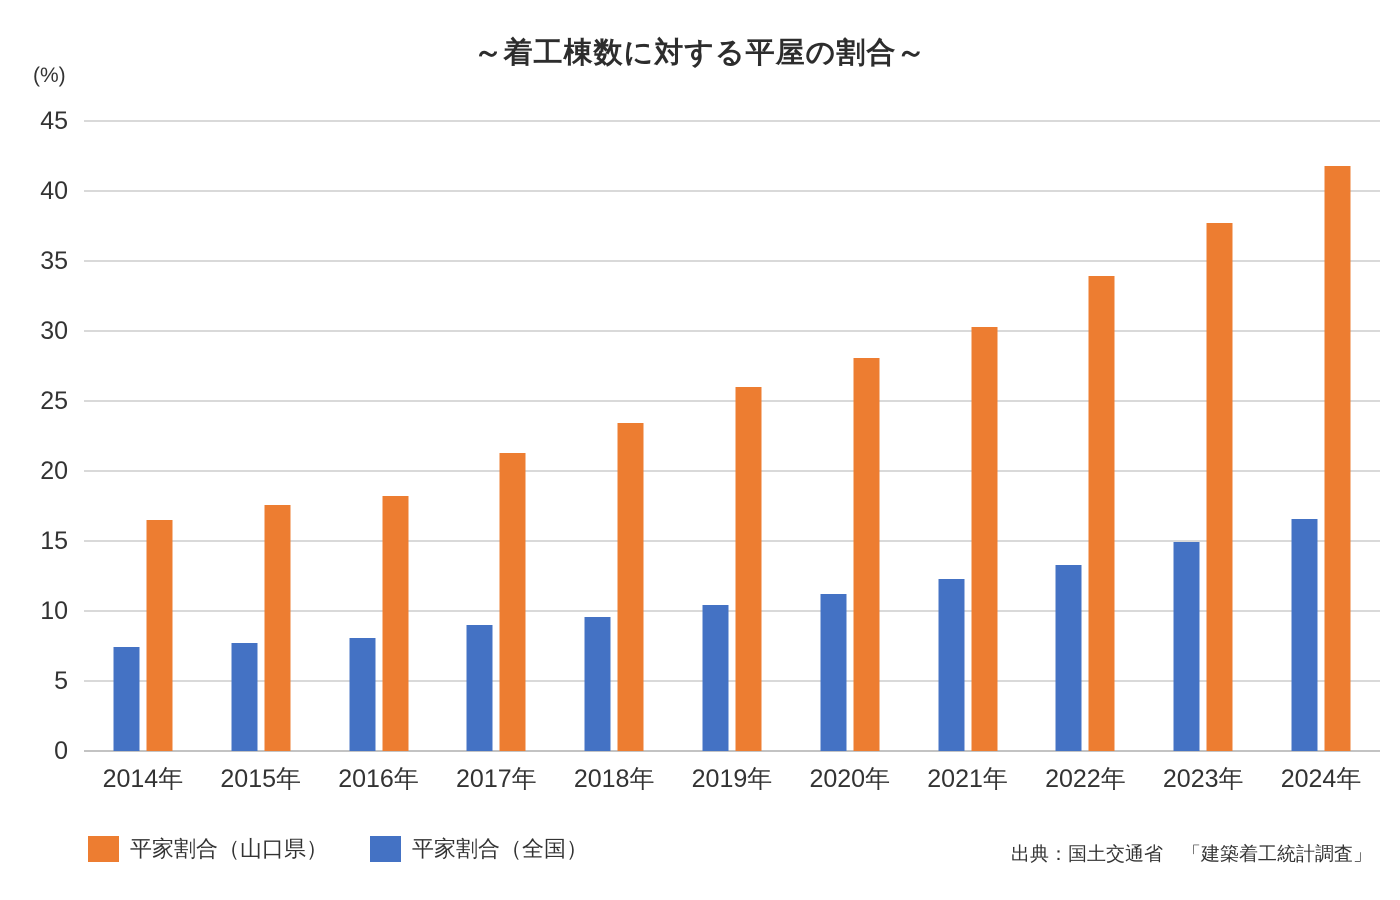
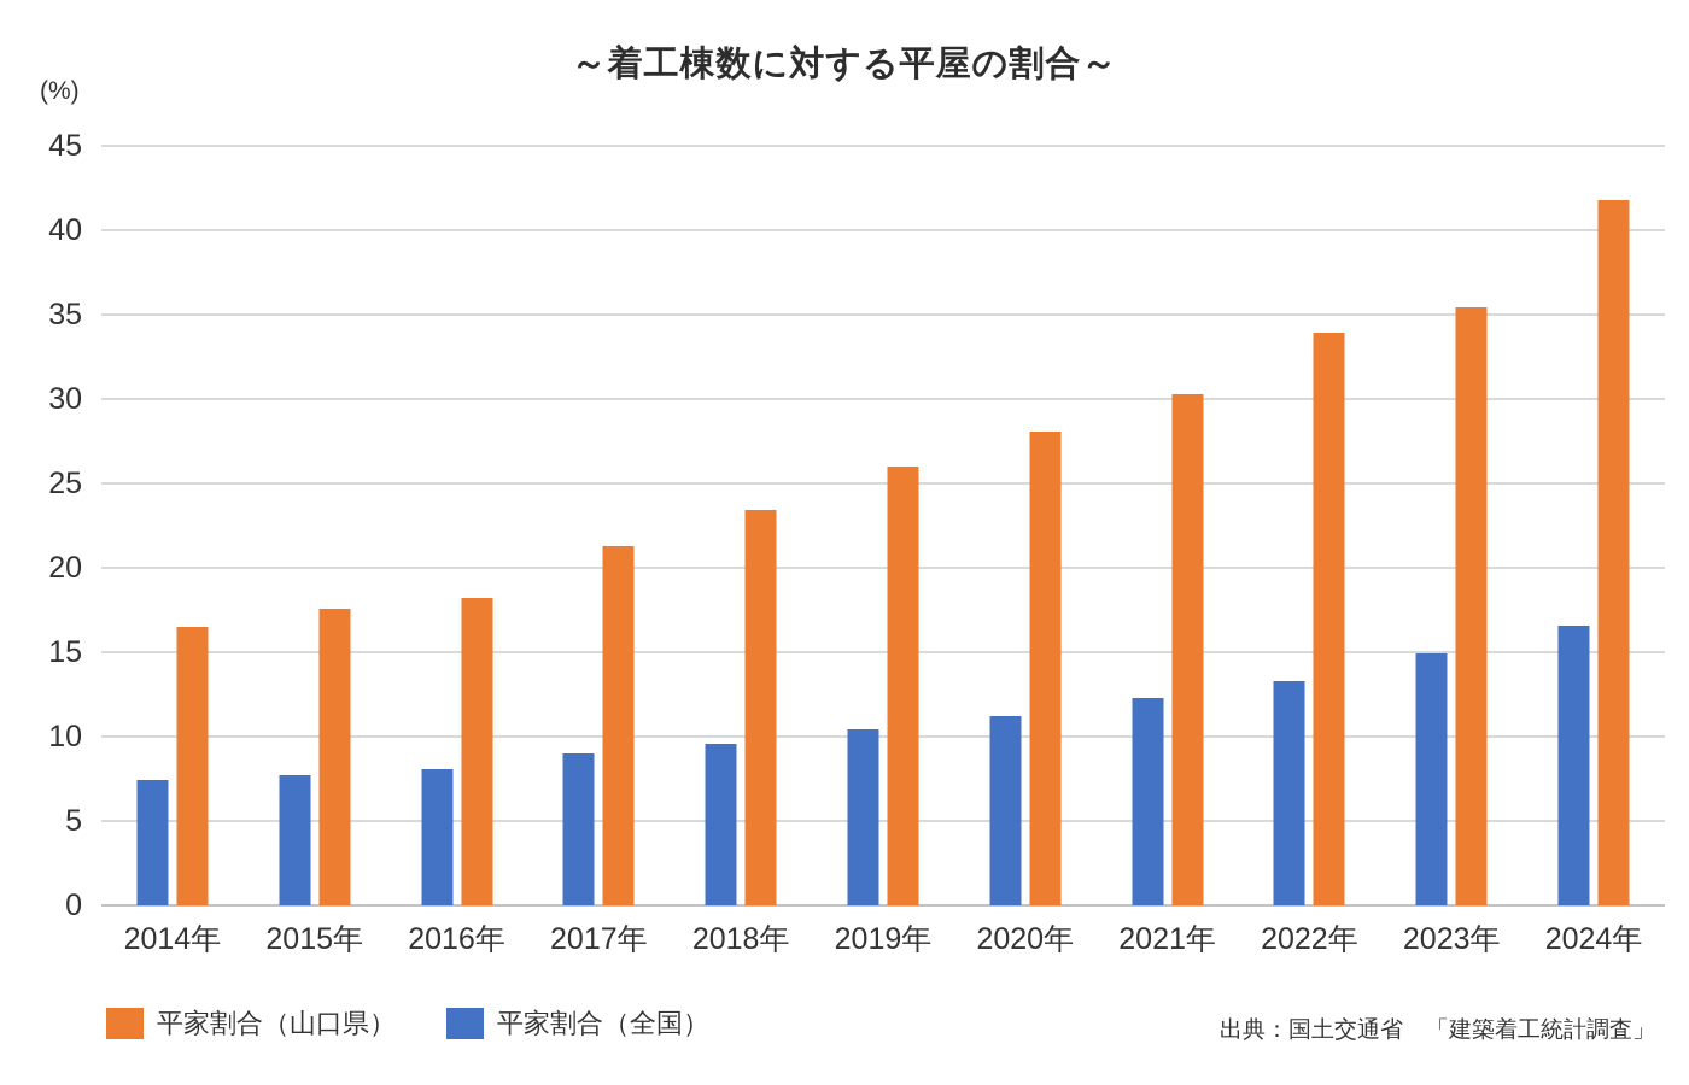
平家割合（山口県）/2023年: 37.7 -> 35.4
